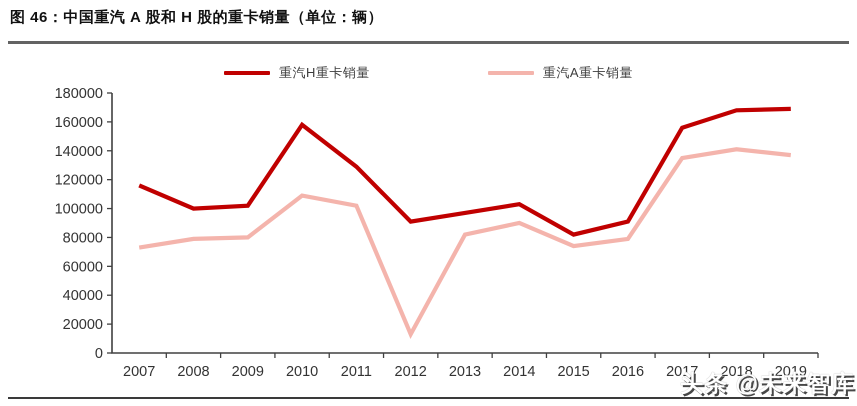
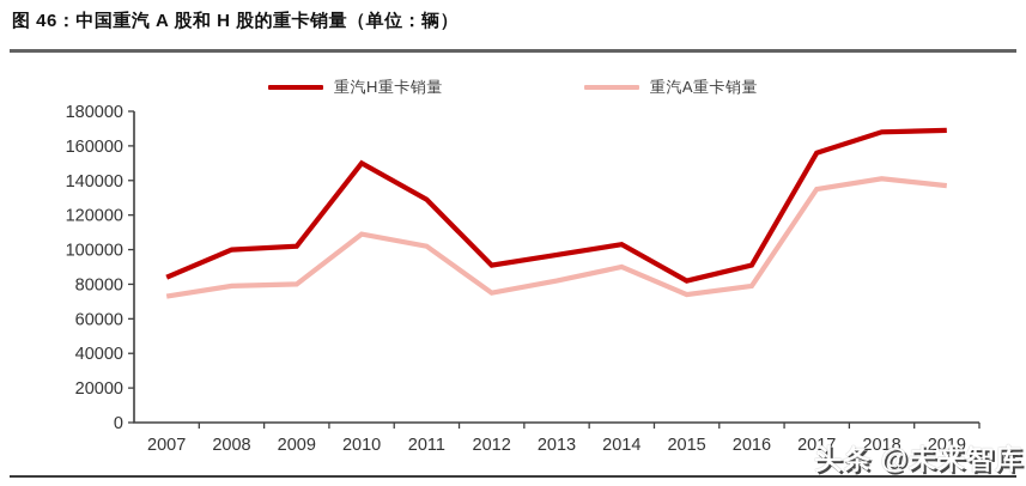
重汽H重卡销量/2007: 116000 -> 84000
重汽H重卡销量/2010: 158000 -> 150000
重汽A重卡销量/2012: 13000 -> 75000
